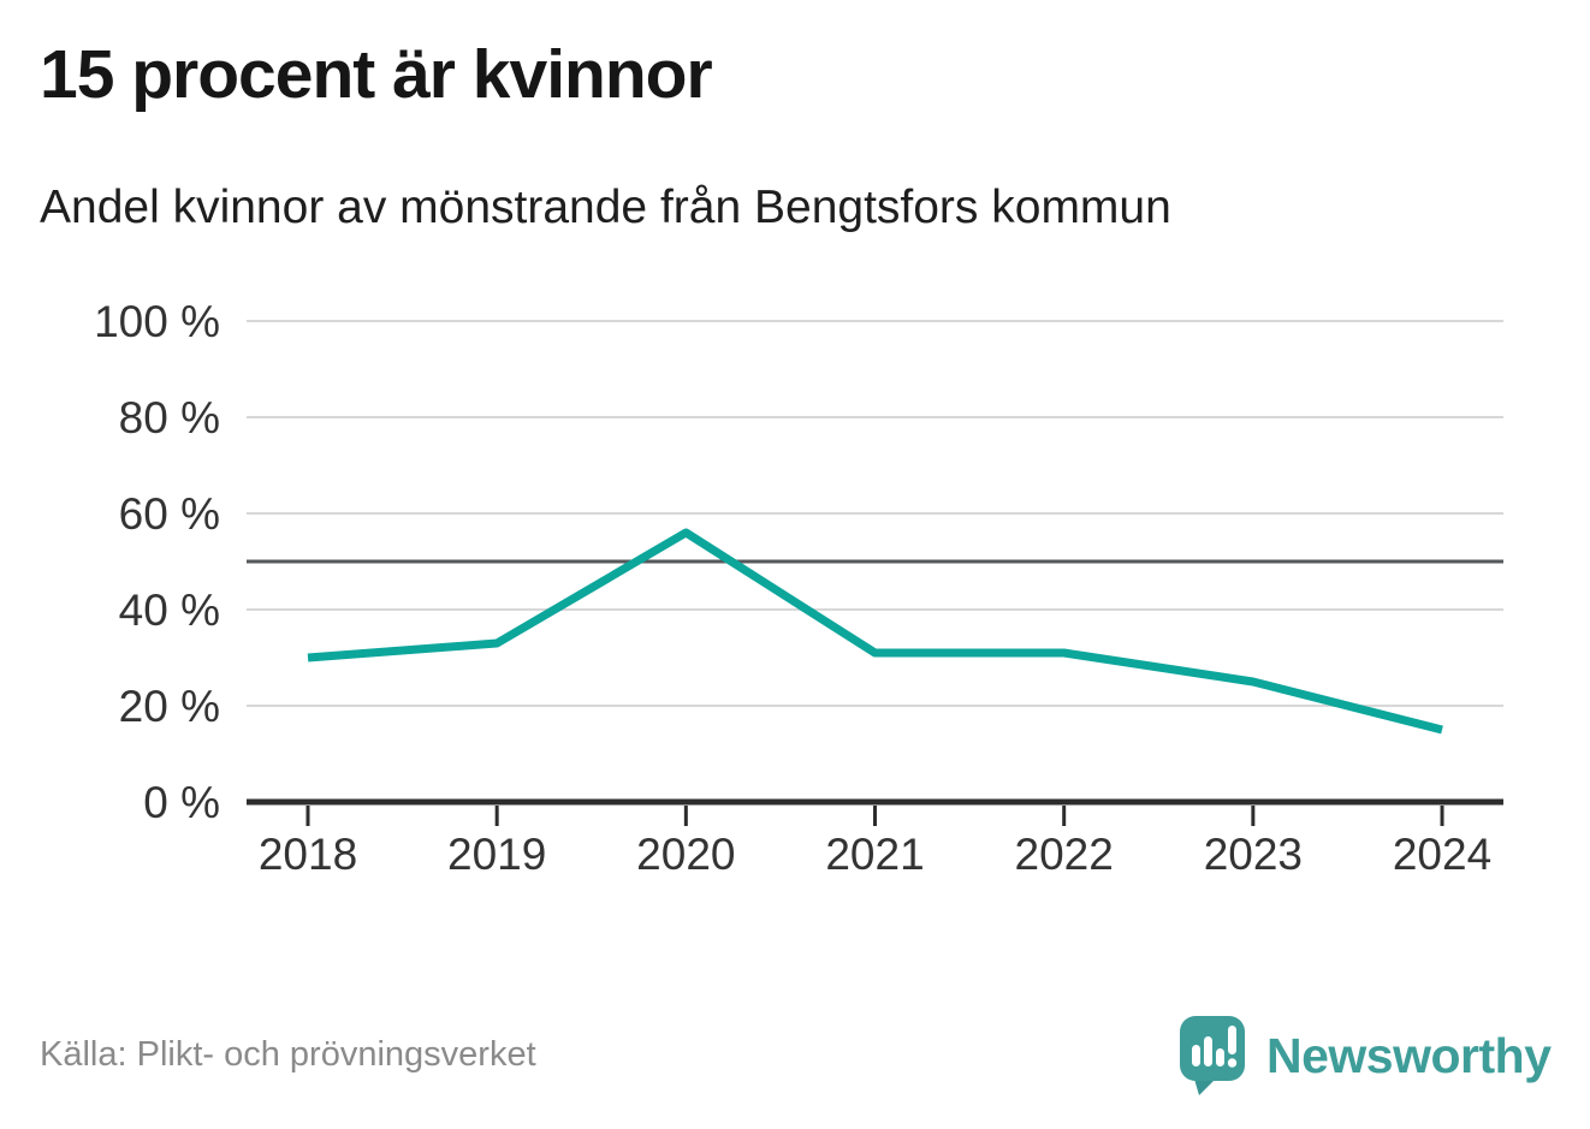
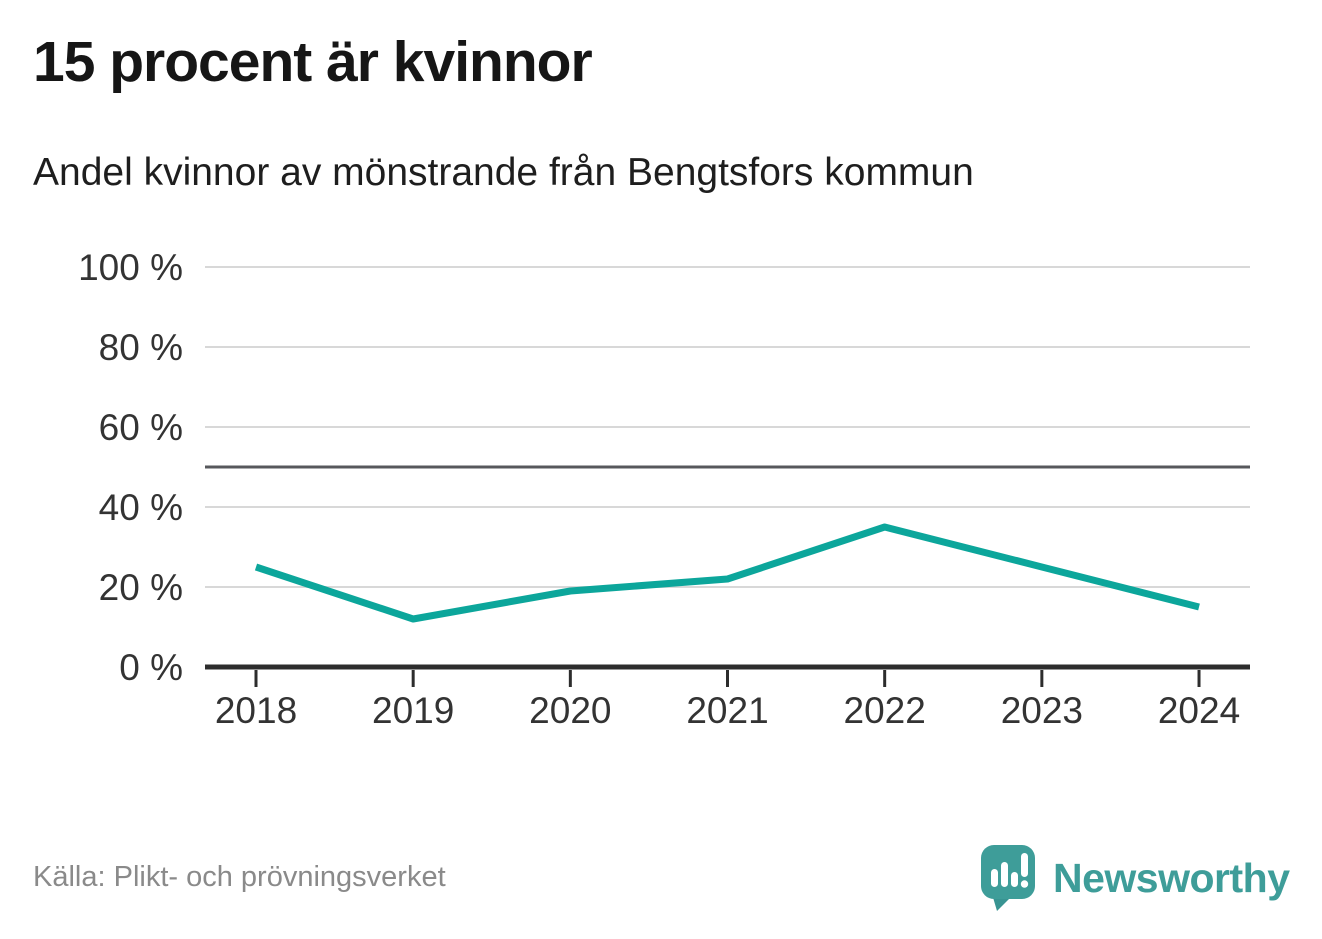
2018: 30% -> 25%
2019: 33% -> 12%
2020: 56% -> 19%
2021: 31% -> 22%
2022: 31% -> 35%
